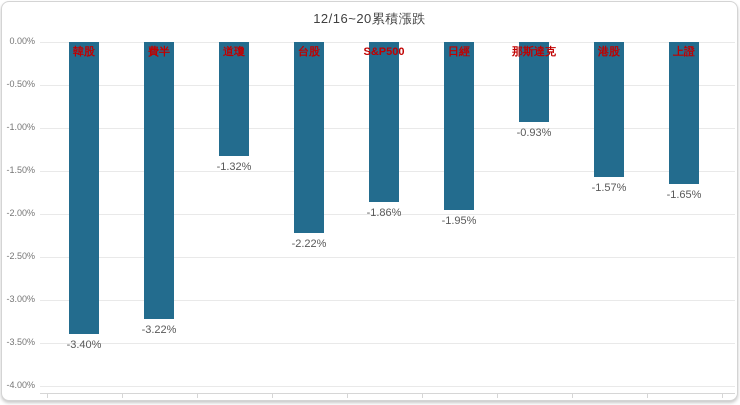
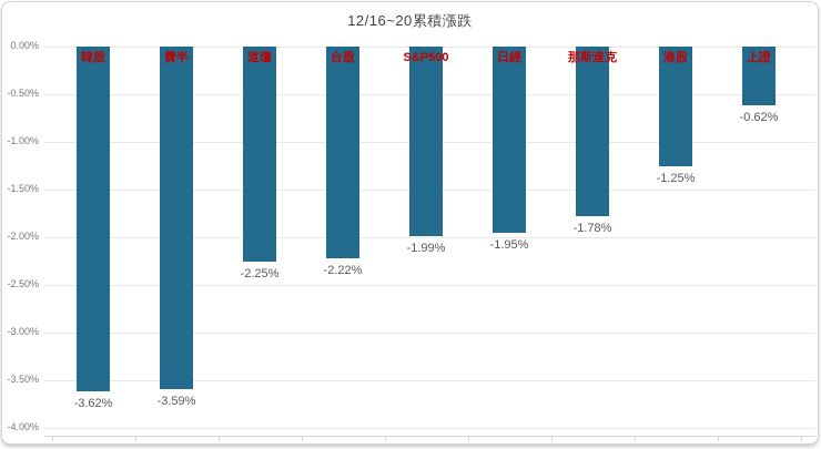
韓股: -3.40% -> -3.62%
費半: -3.22% -> -3.59%
道瓊: -1.32% -> -2.25%
S&P500: -1.86% -> -1.99%
那斯達克: -0.93% -> -1.78%
港股: -1.57% -> -1.25%
上證: -1.65% -> -0.62%
